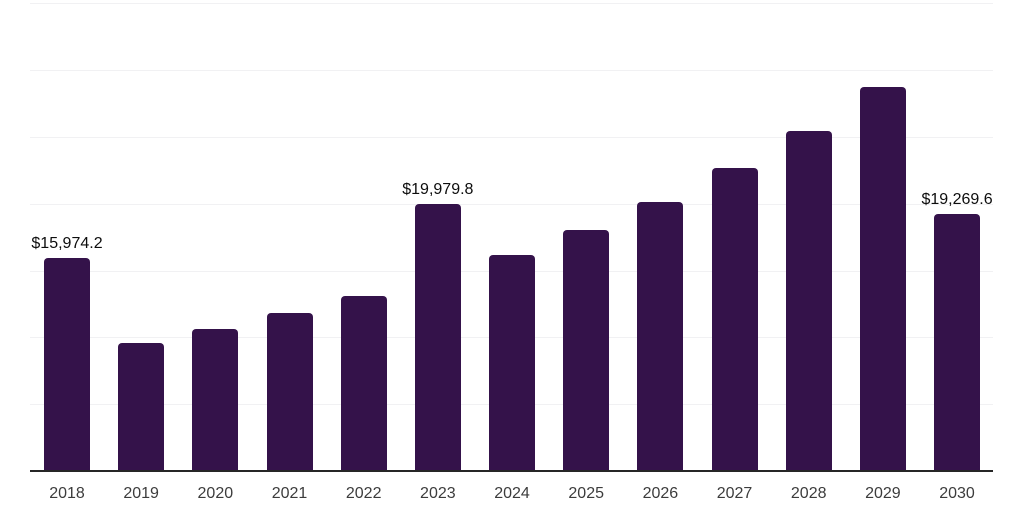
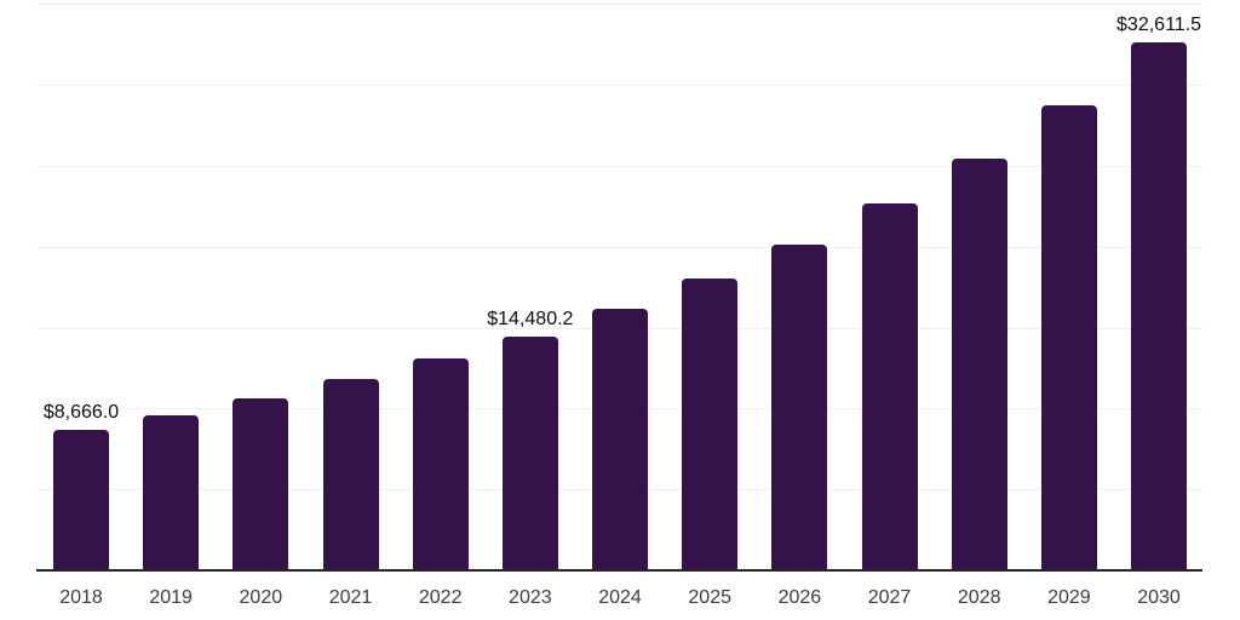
2018: $15,974.2 -> $8,666.0
2023: $19,979.8 -> $14,480.2
2030: $19,269.6 -> $32,611.5
